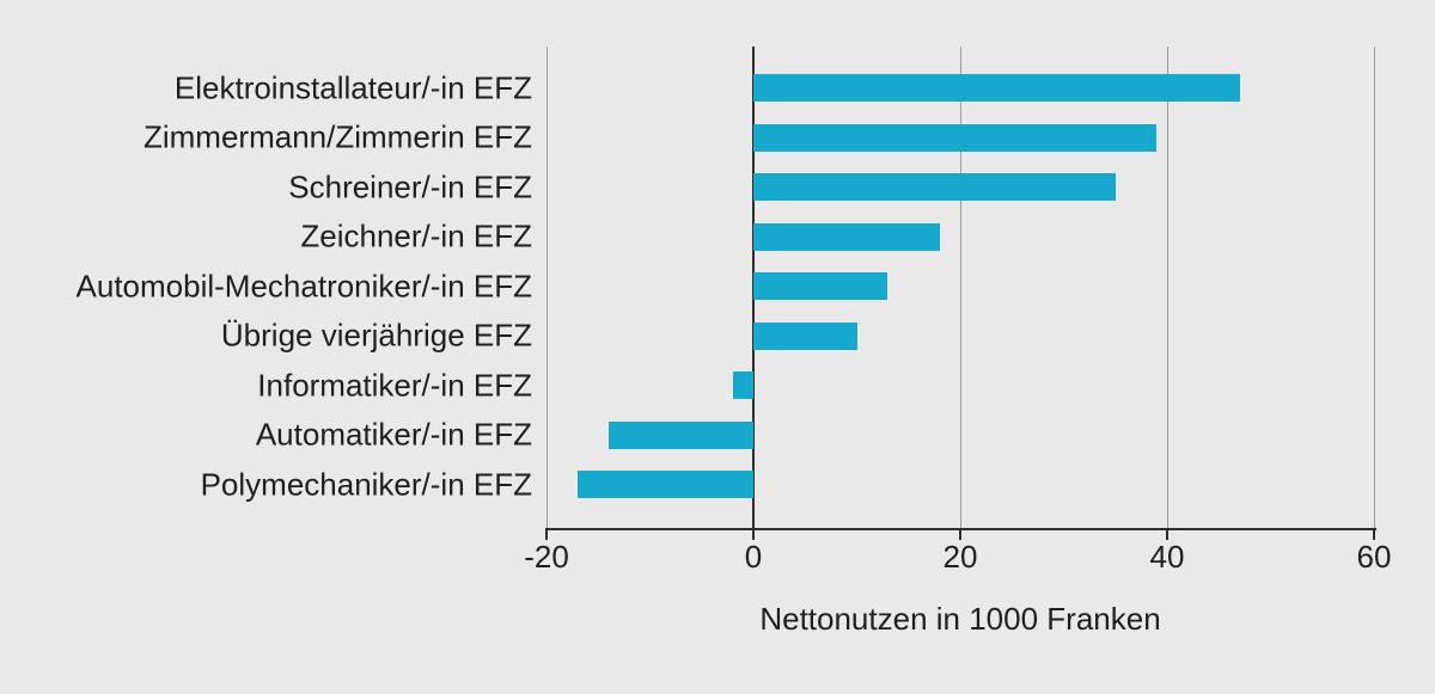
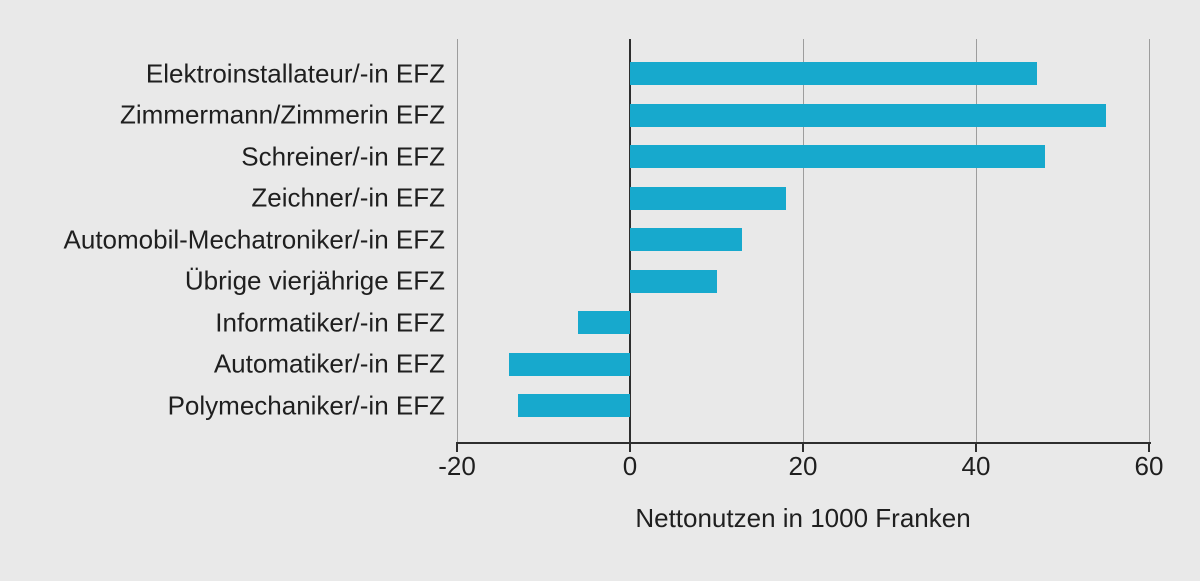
Zimmermann/Zimmerin EFZ: 39 -> 55
Schreiner/-in EFZ: 35 -> 48
Informatiker/-in EFZ: -2 -> -6
Polymechaniker/-in EFZ: -17 -> -13
